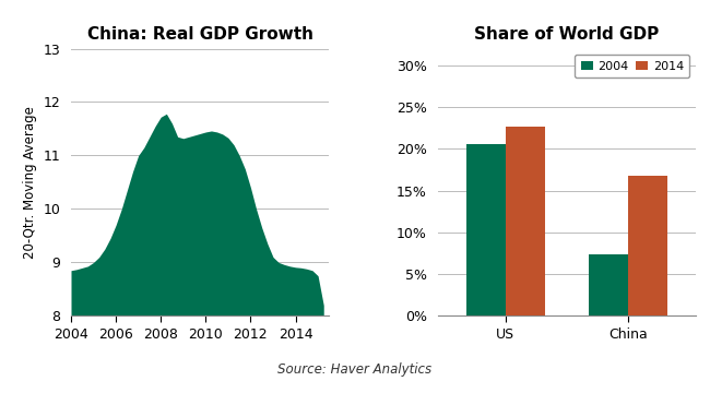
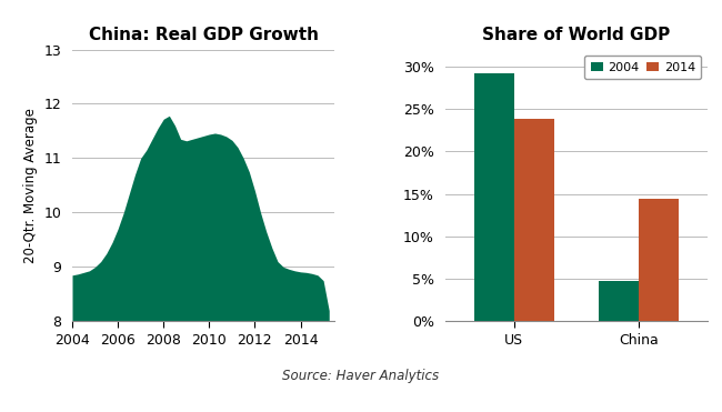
Share of World GDP/2004/US: 20.6% -> 29.2%
Share of World GDP/2014/US: 22.6% -> 23.8%
Share of World GDP/2004/China: 7.4% -> 4.7%
Share of World GDP/2014/China: 16.8% -> 14.4%
